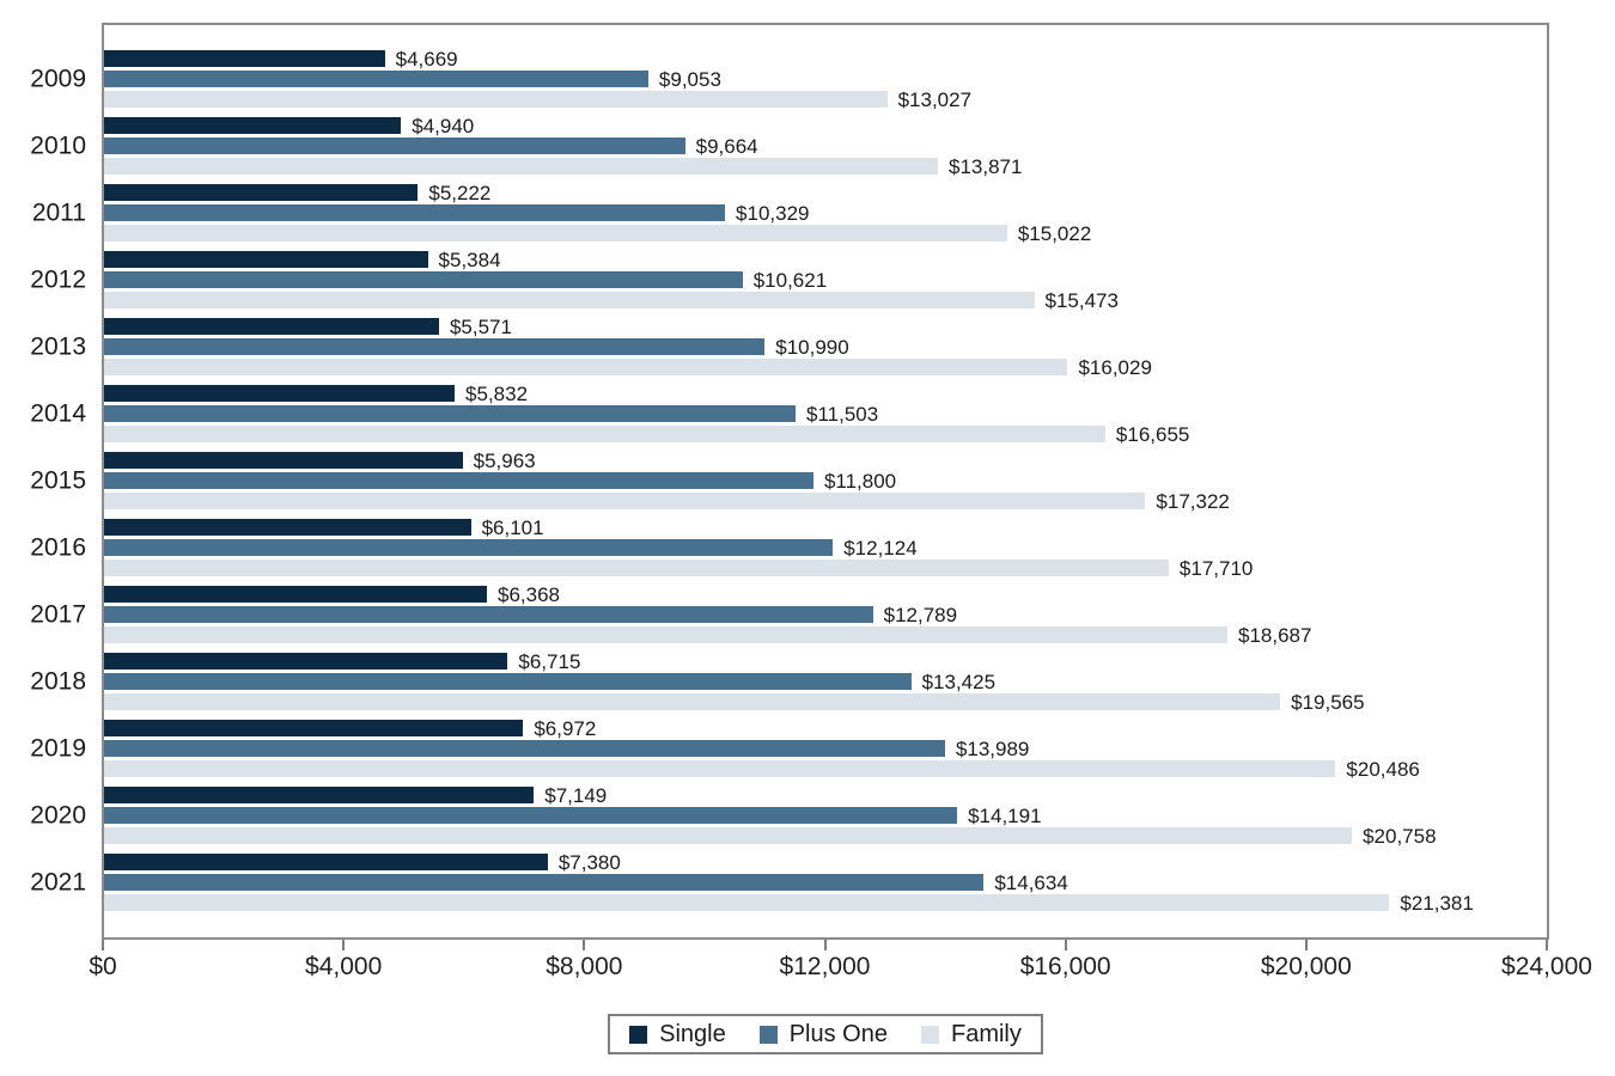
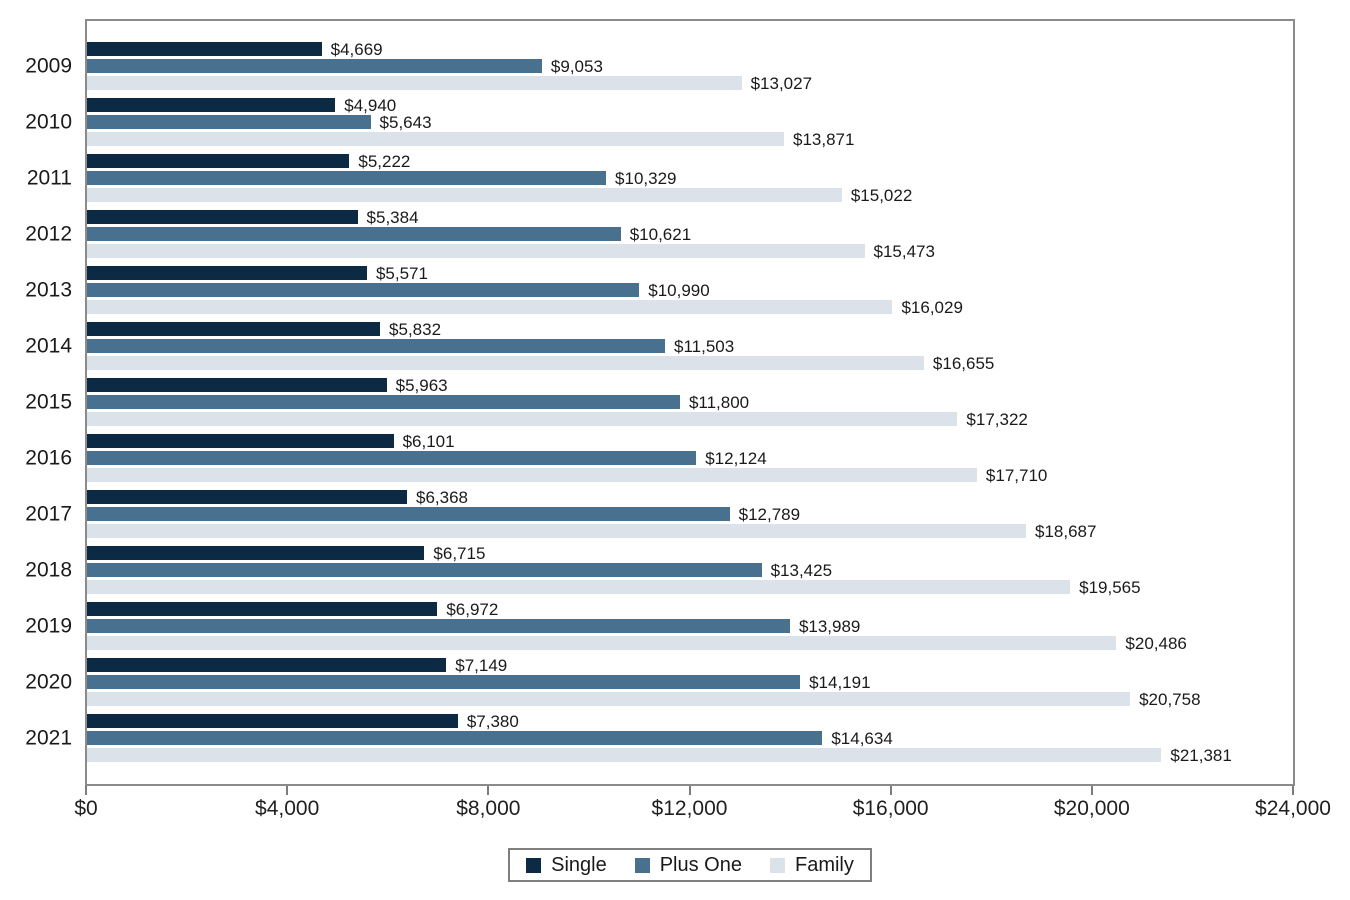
Plus One/2010: $9,664 -> $5,643
